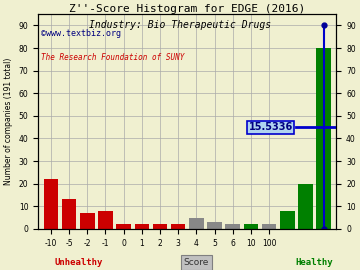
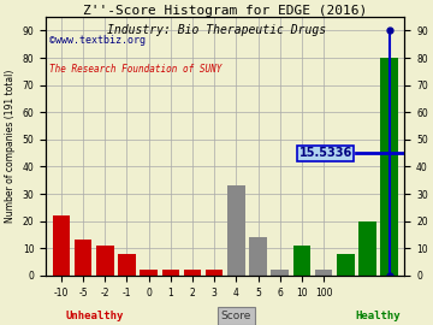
-2: 7 -> 11
4: 5 -> 33
5: 3 -> 14
10: 2 -> 11
